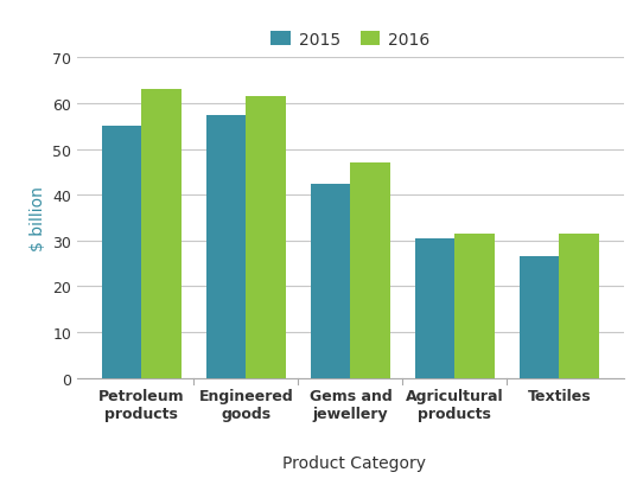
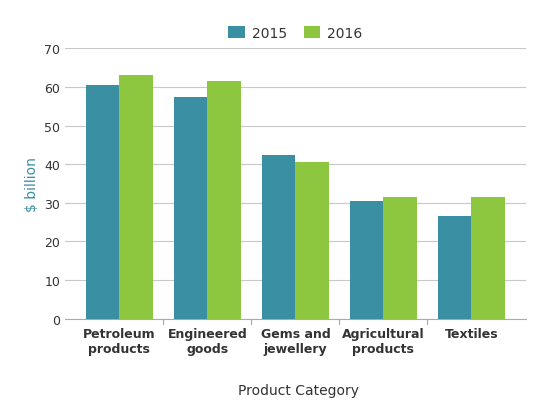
2015/Petroleum products: 55.0 -> 60.5
2016/Gems and jewellery: 47.0 -> 40.5
